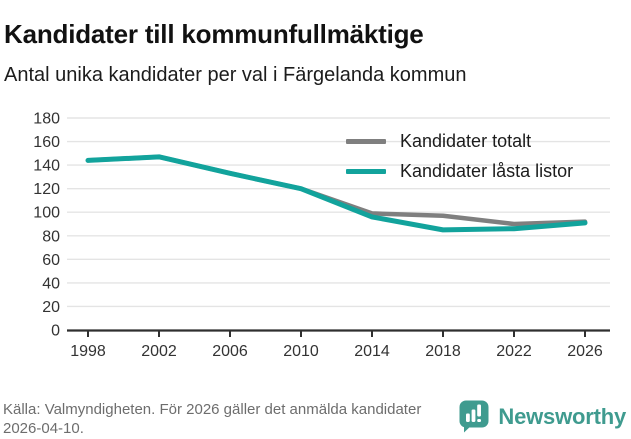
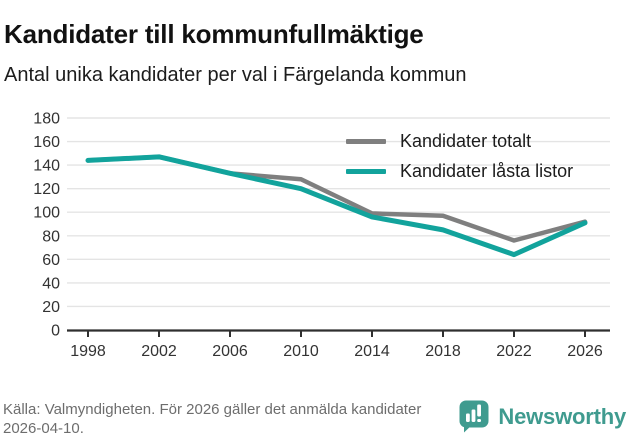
Kandidater totalt/2010: 120 -> 128
Kandidater totalt/2022: 90 -> 76
Kandidater låsta listor/2022: 86 -> 64
